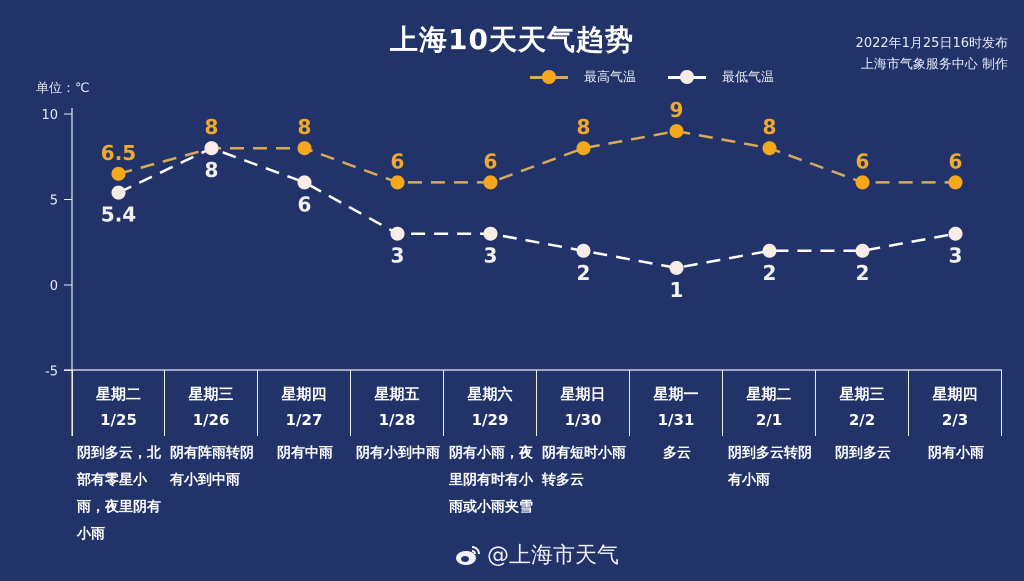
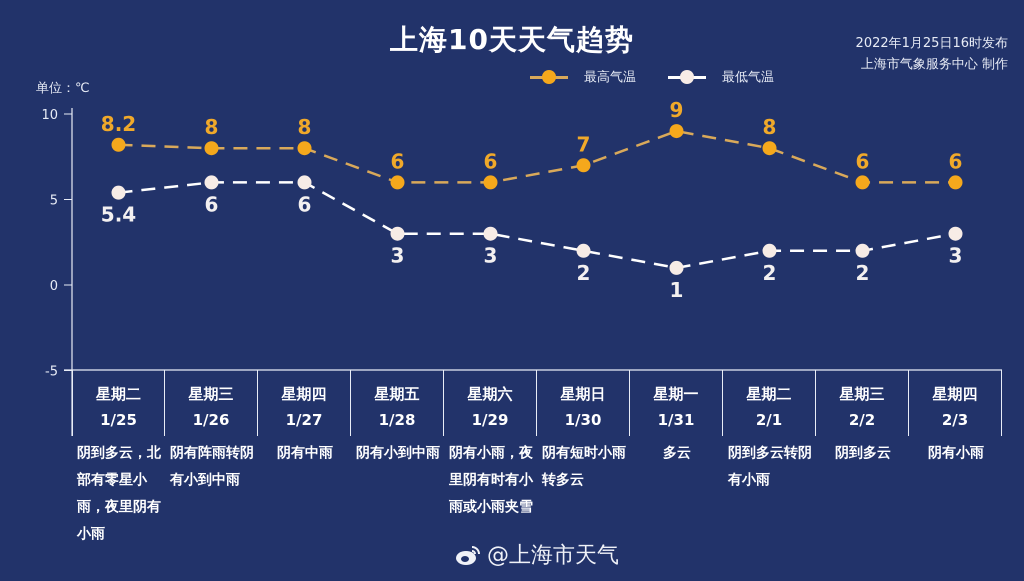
最高气温/1/25: 6.5 -> 8.2
最低气温/1/26: 8 -> 6
最高气温/1/30: 8 -> 7
